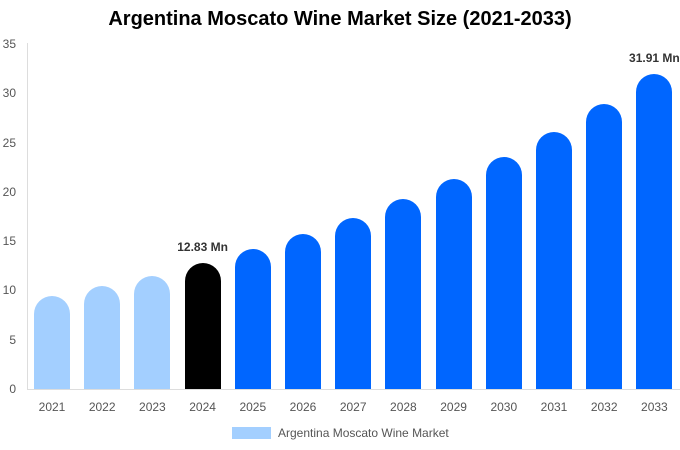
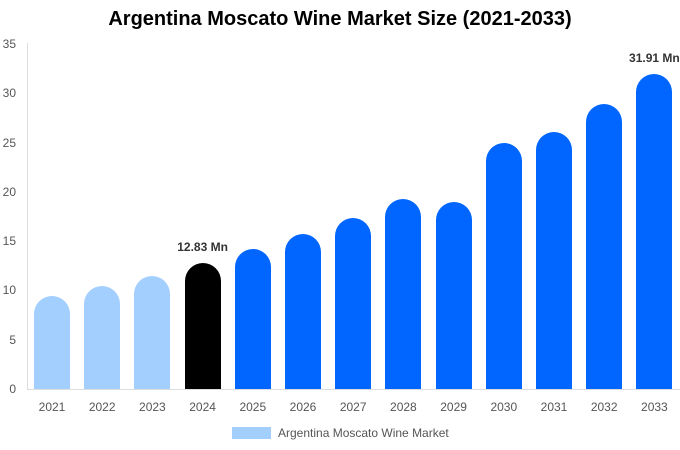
2029: 21 -> 19
2030: 24 -> 25
